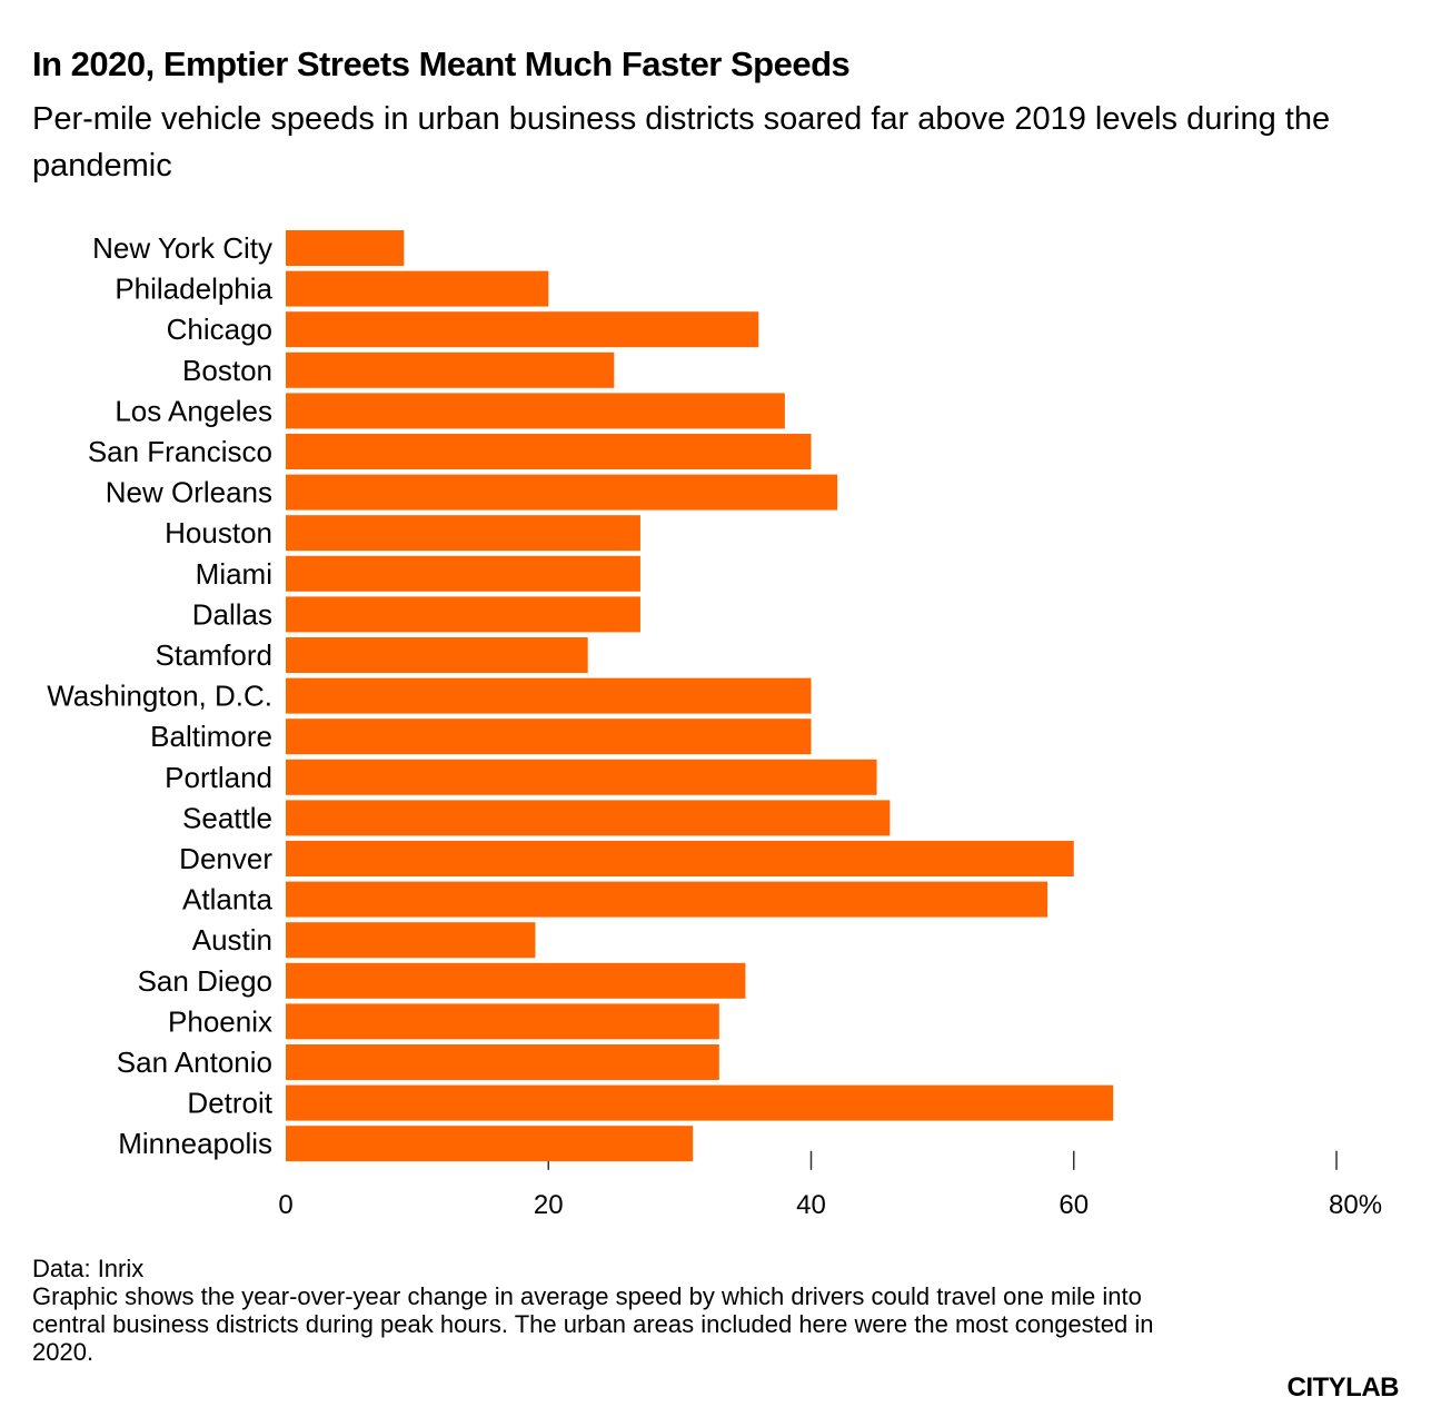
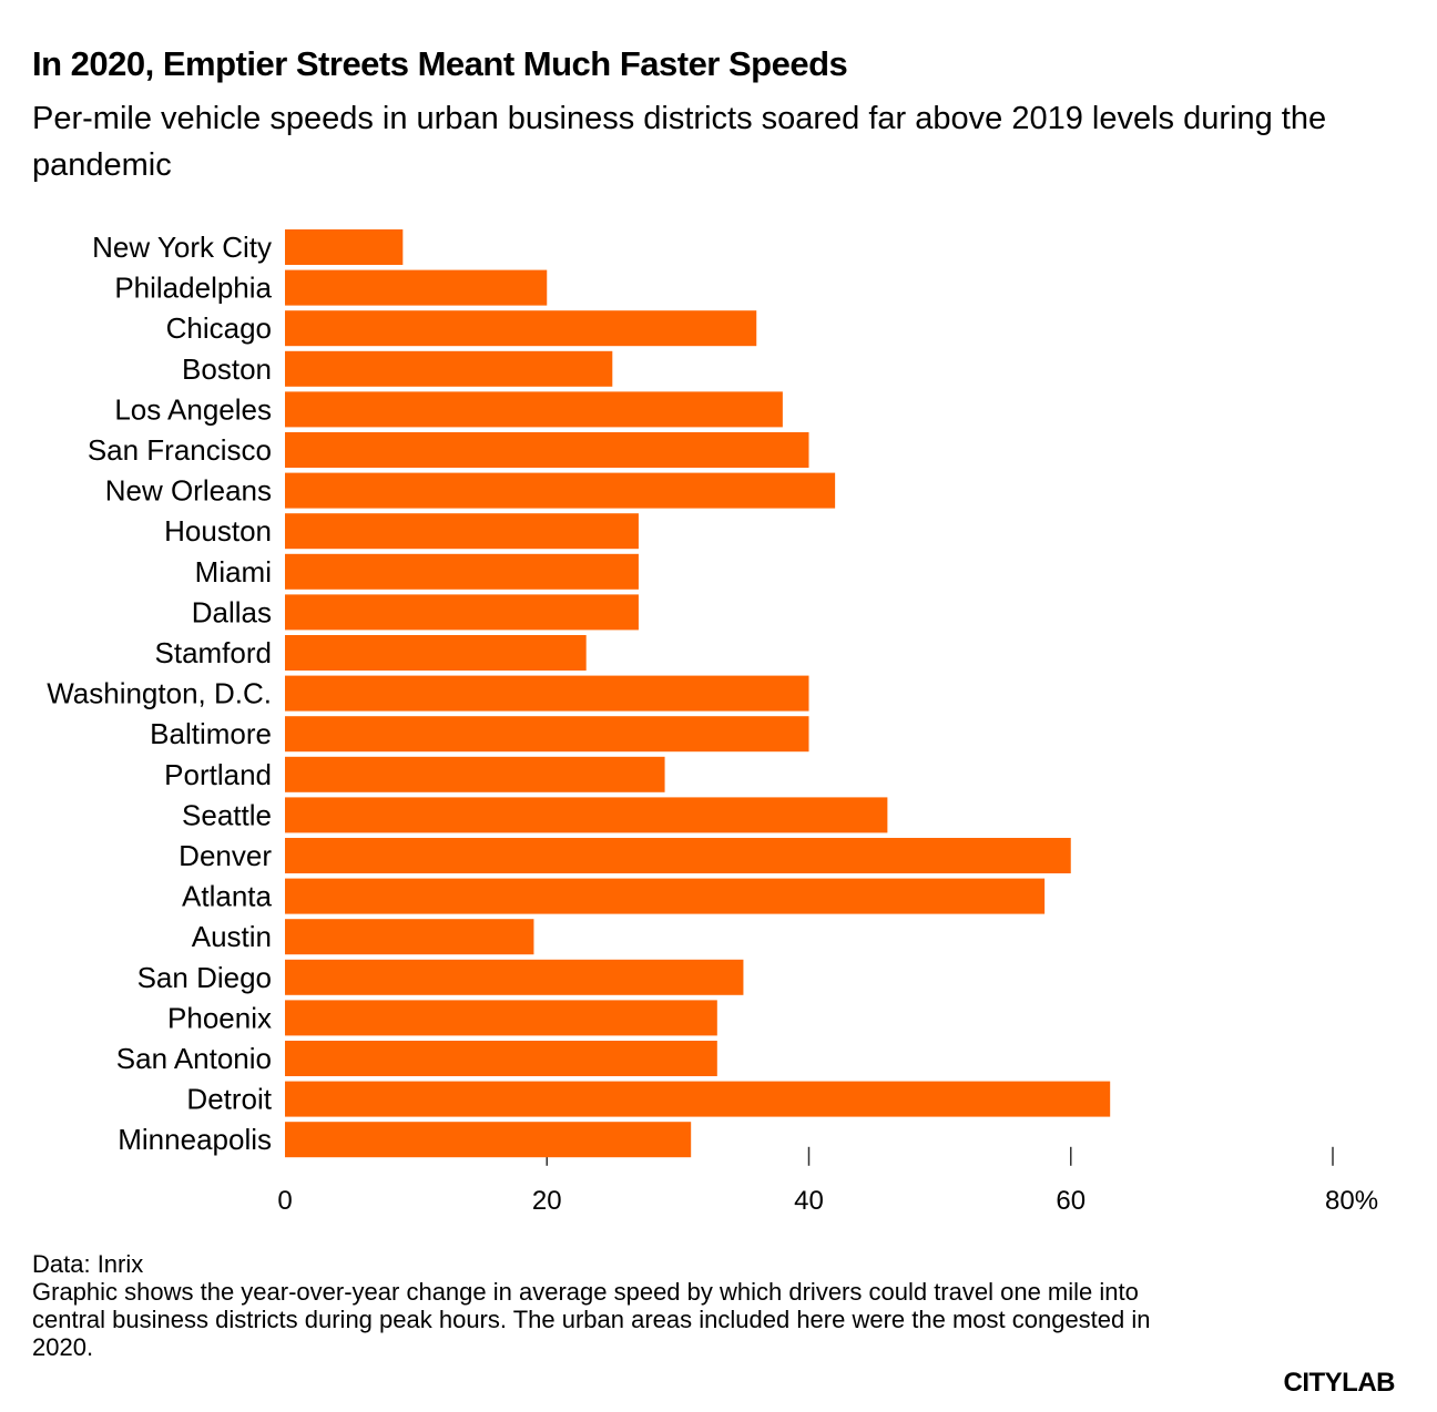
Portland: 45% -> 29%
